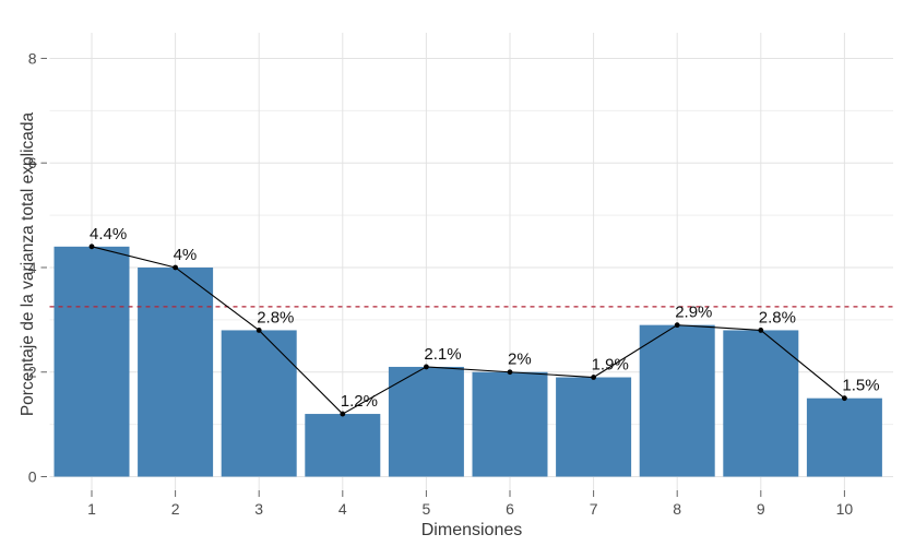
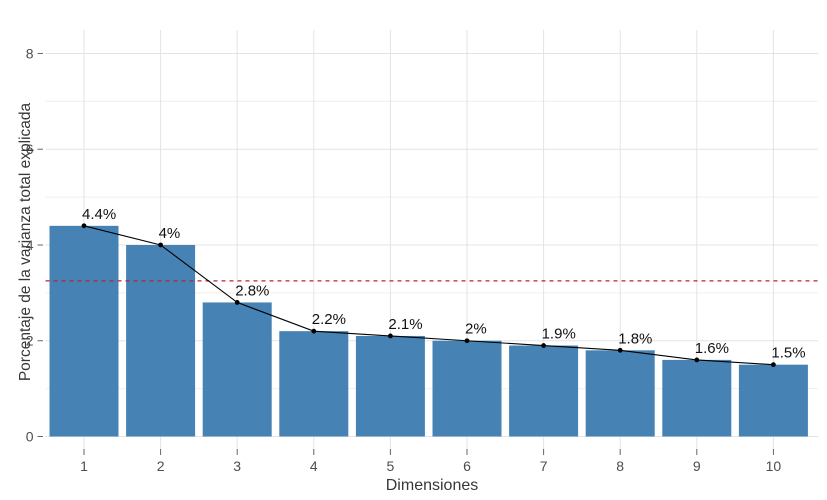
4: 1.2% -> 2.2%
8: 2.9% -> 1.8%
9: 2.8% -> 1.6%
